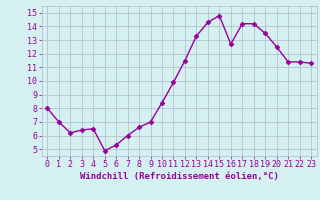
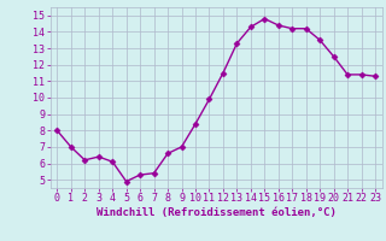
4: 6.5 -> 6.1
7: 6.0 -> 5.4
16: 12.7 -> 14.4
